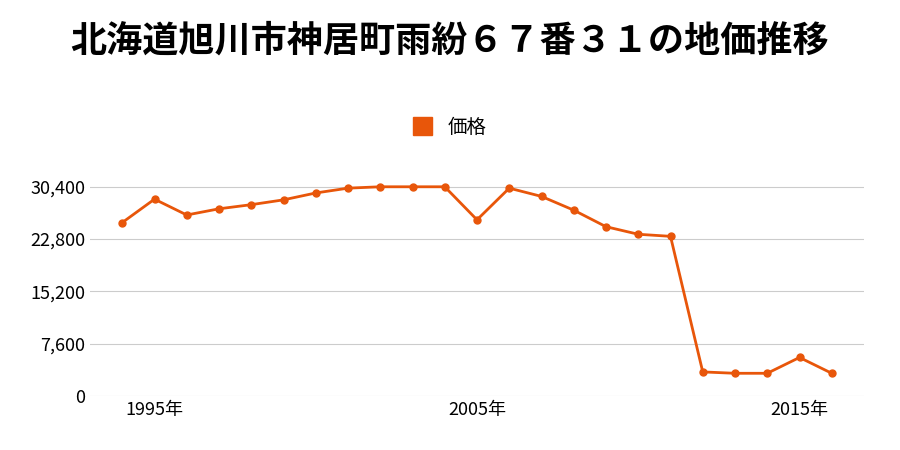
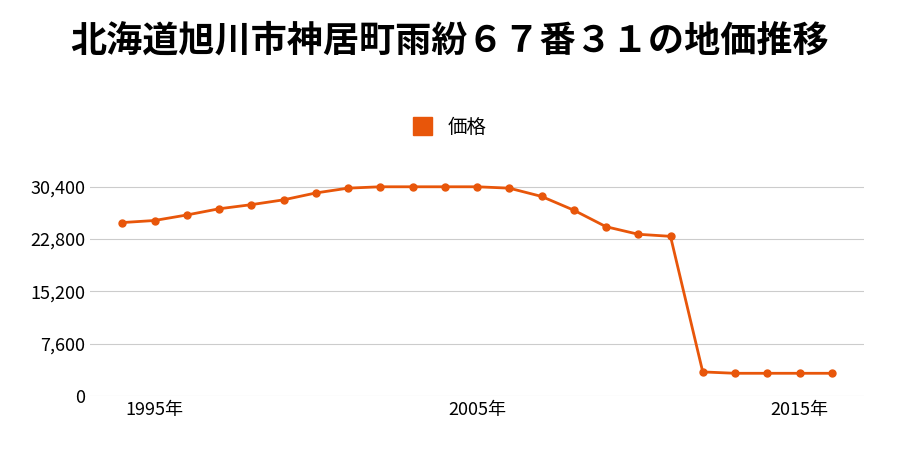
1995年: 28,600 -> 25,500
2005年: 25,600 -> 30,400
2015年: 5,600 -> 3,300
